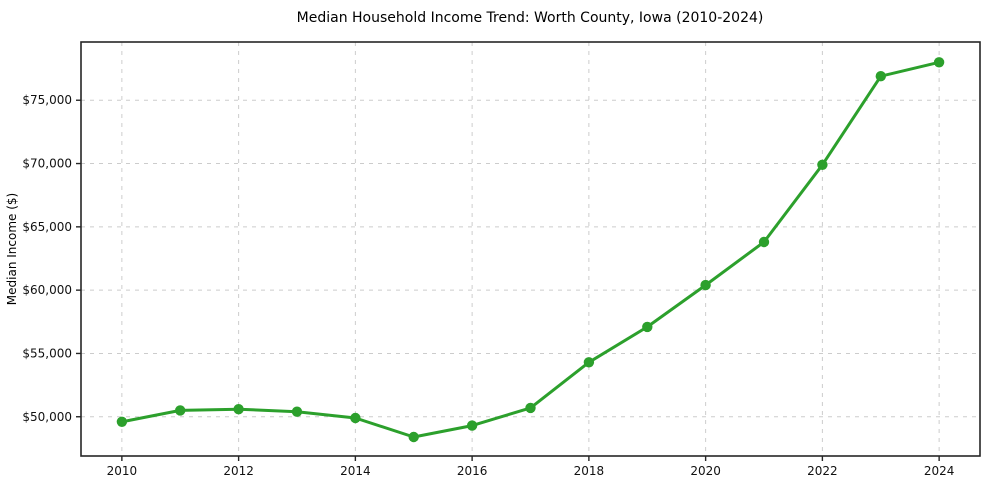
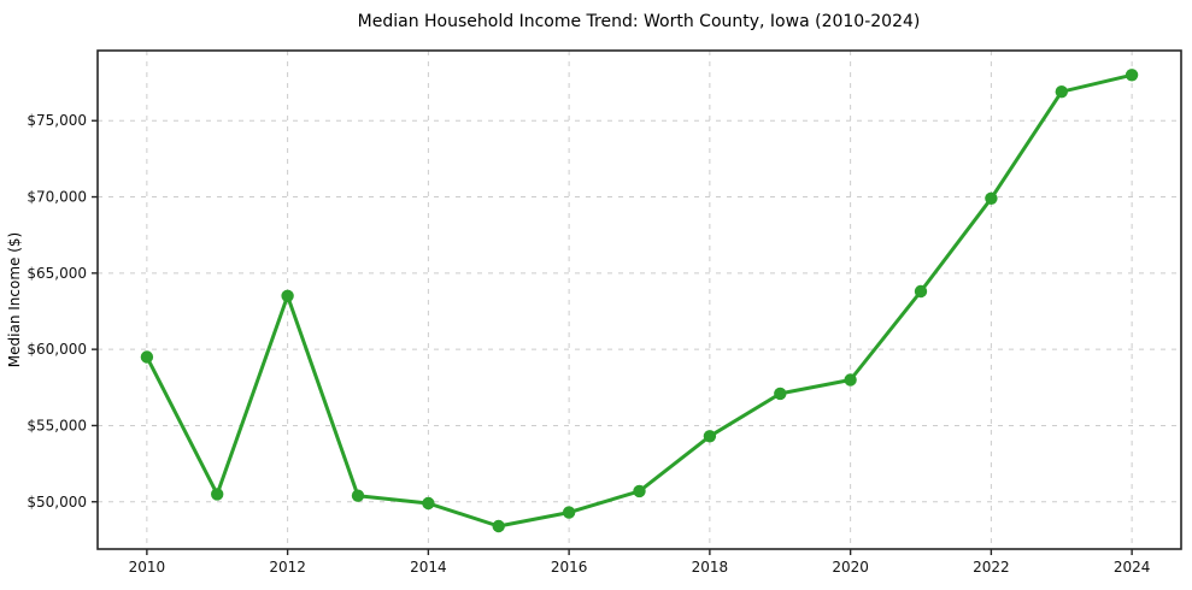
2010: $49600 -> $59500
2012: $50600 -> $63500
2020: $60400 -> $58000
